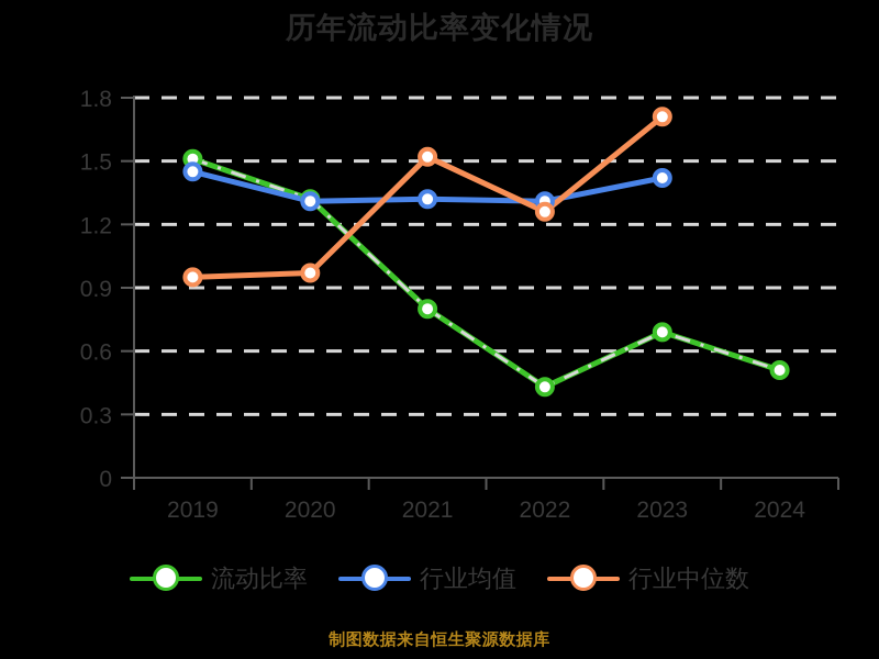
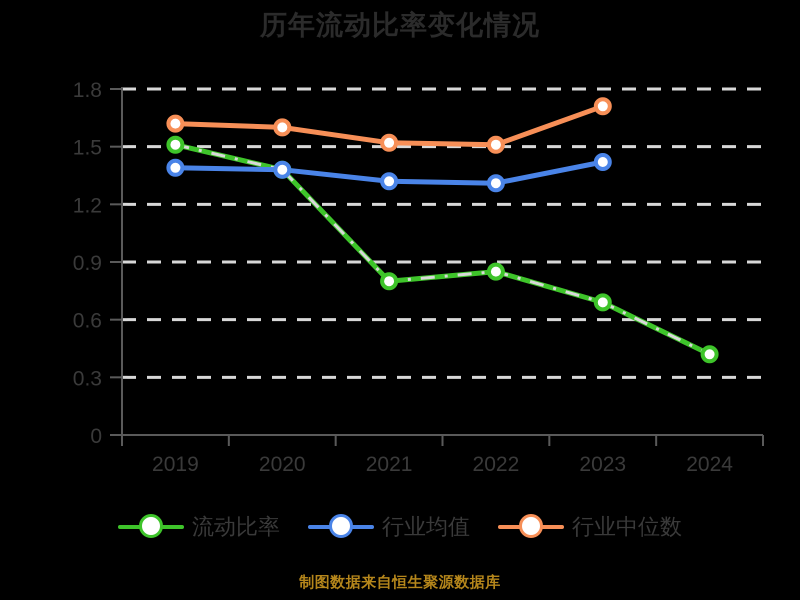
行业均值/2019: 1.45 -> 1.39
行业中位数/2019: 0.95 -> 1.62
流动比率/2020: 1.32 -> 1.38
行业均值/2020: 1.31 -> 1.38
行业中位数/2020: 0.97 -> 1.60
流动比率/2022: 0.43 -> 0.85
行业中位数/2022: 1.26 -> 1.51
流动比率/2024: 0.51 -> 0.42
